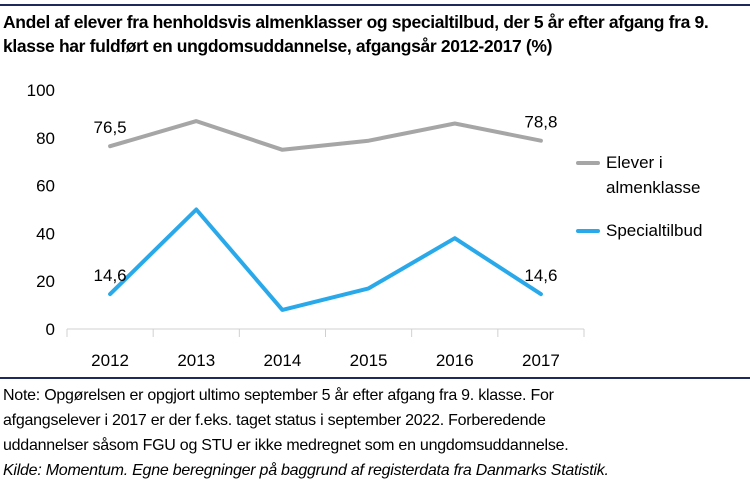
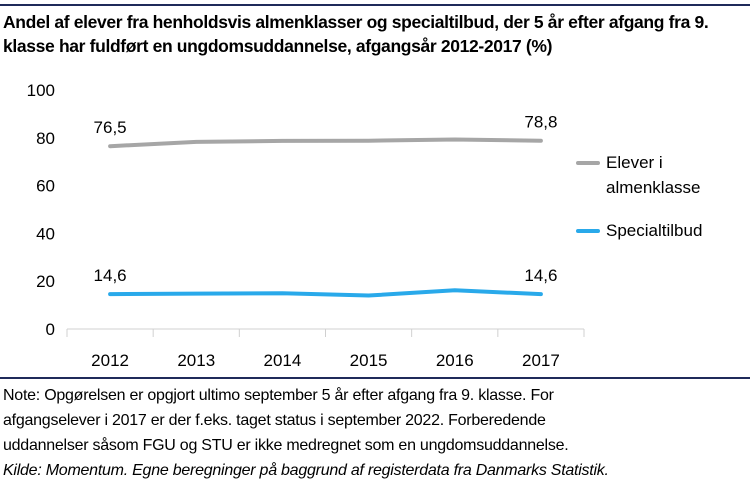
Elever i almenklasse/2013: 87 -> 78
Specialtilbud/2013: 50 -> 15
Elever i almenklasse/2014: 75 -> 79
Specialtilbud/2014: 8 -> 15
Specialtilbud/2015: 17 -> 14
Elever i almenklasse/2016: 86 -> 79
Specialtilbud/2016: 38 -> 16
